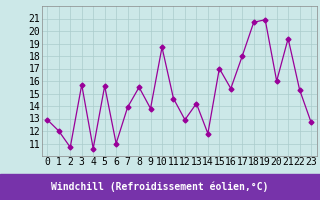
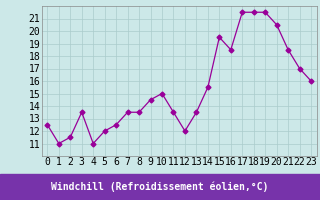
0: 12.9 -> 12.5
1: 12.0 -> 11.0
2: 10.7 -> 11.5
3: 15.7 -> 13.5
4: 10.6 -> 11.0
5: 15.6 -> 12.0
6: 11.0 -> 12.5
7: 13.9 -> 13.5
8: 15.5 -> 13.5
9: 13.8 -> 14.5
10: 18.7 -> 15.0
11: 14.6 -> 13.5
12: 12.9 -> 12.0
13: 14.2 -> 13.5
14: 11.8 -> 15.5
15: 17.0 -> 19.5
16: 15.4 -> 18.5
17: 18.0 -> 21.5
18: 20.7 -> 21.5
19: 20.9 -> 21.5
20: 16.0 -> 20.5
21: 19.4 -> 18.5
22: 15.3 -> 17.0
23: 12.7 -> 16.0
